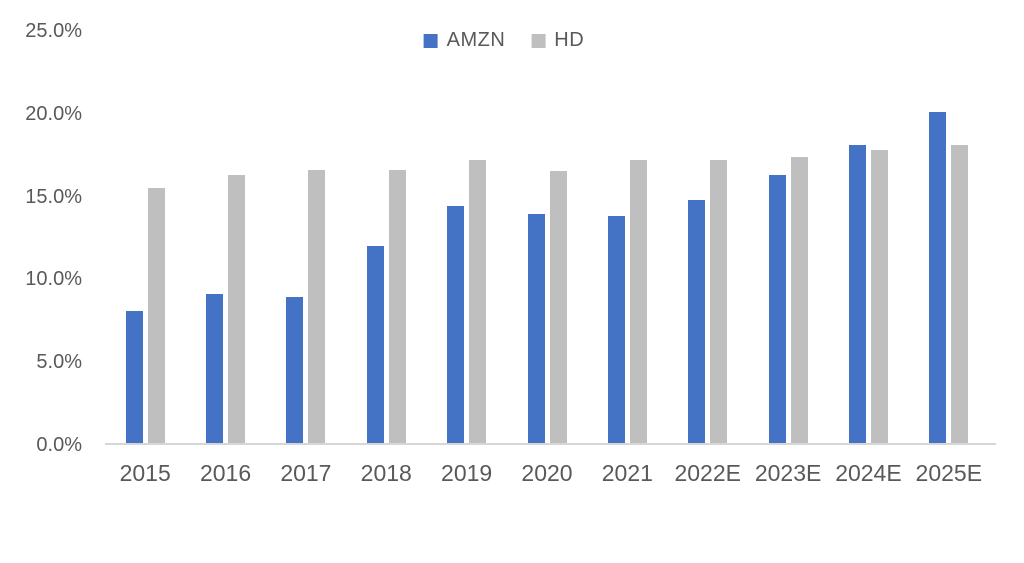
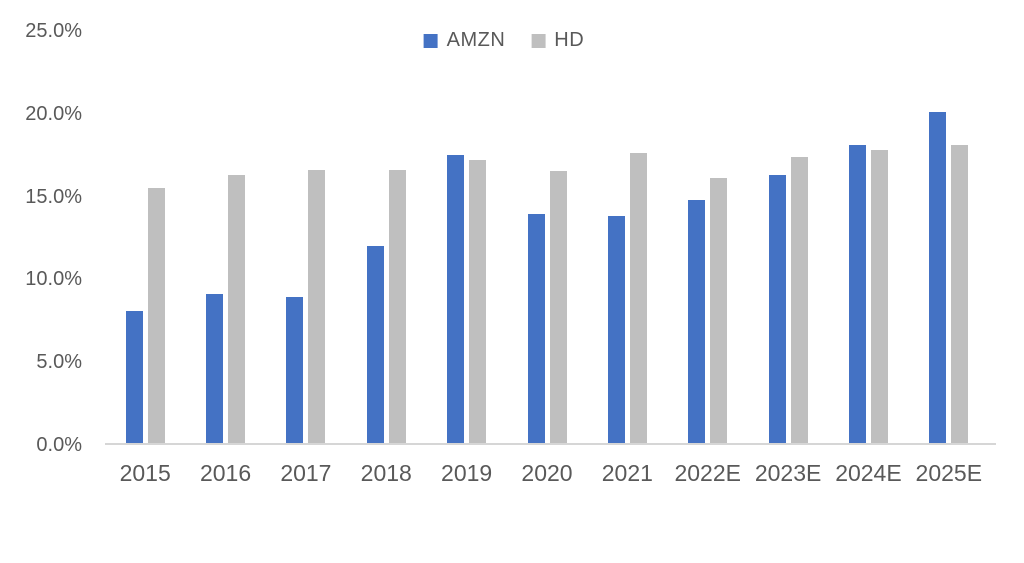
AMZN/2019: 14.3% -> 17.4%
HD/2021: 17.1% -> 17.5%
HD/2022E: 17.1% -> 16.0%
